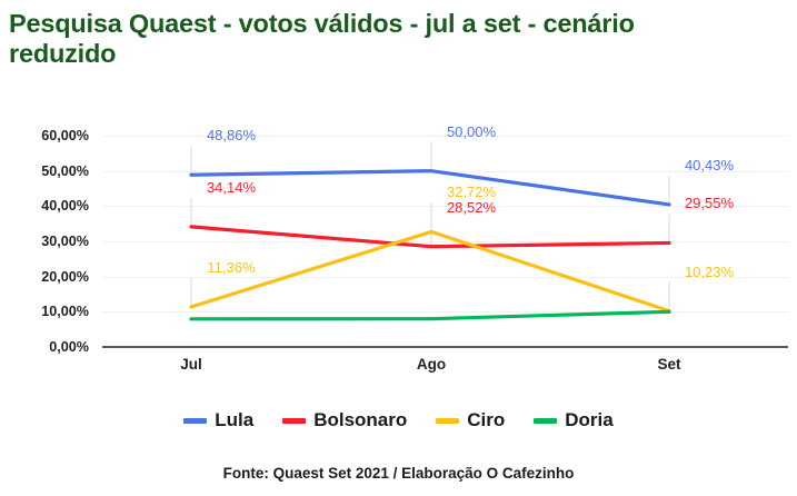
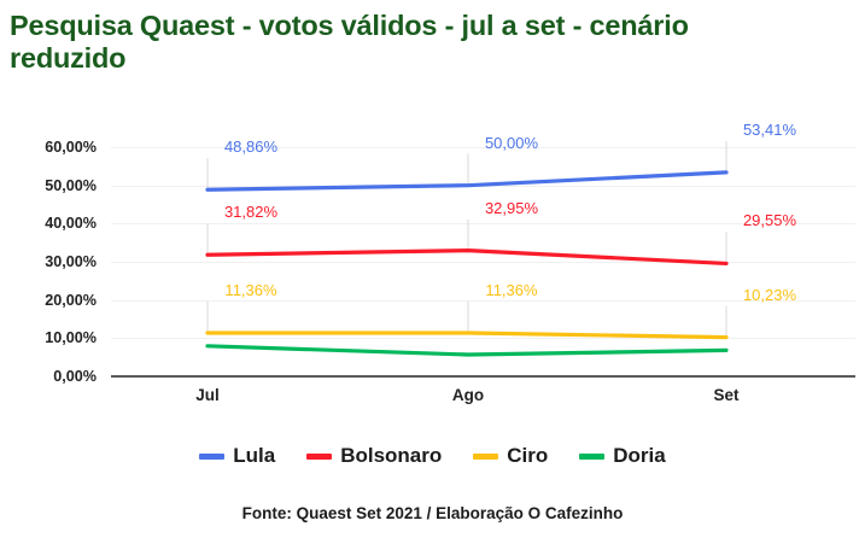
Bolsonaro/Jul: 34,14% -> 31,82%
Bolsonaro/Ago: 28,52% -> 32,95%
Ciro/Ago: 32,72% -> 11,36%
Doria/Ago: 8% -> 6%
Lula/Set: 40,43% -> 53,41%
Doria/Set: 10% -> 7%
